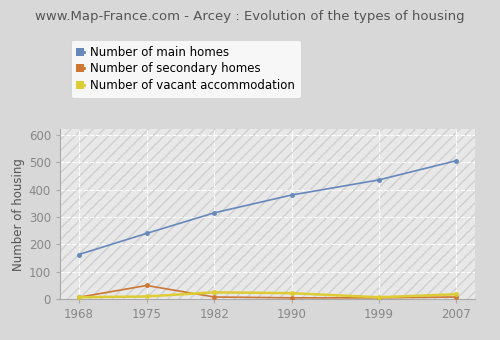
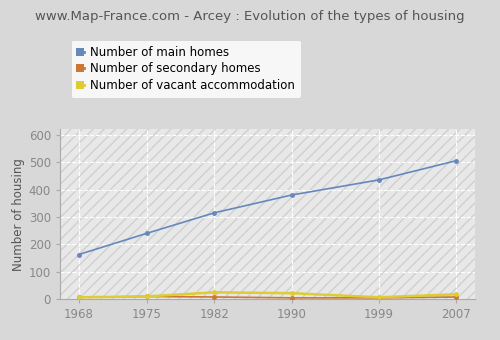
Number of secondary homes/1975: 50 -> 10
